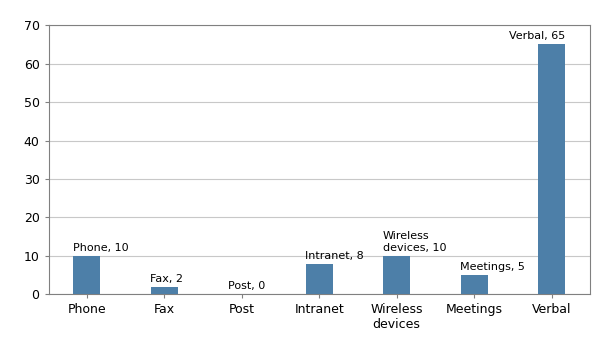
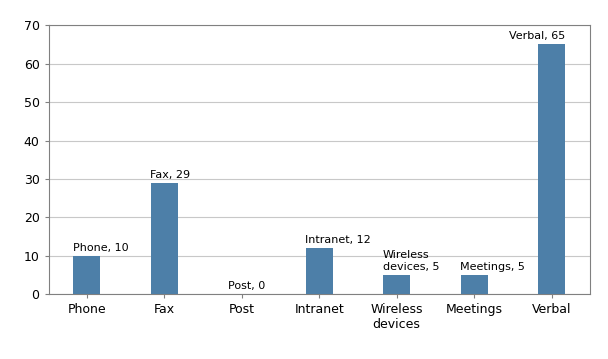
Fax: 2 -> 29
Intranet: 8 -> 12
Wireless devices: 10 -> 5
